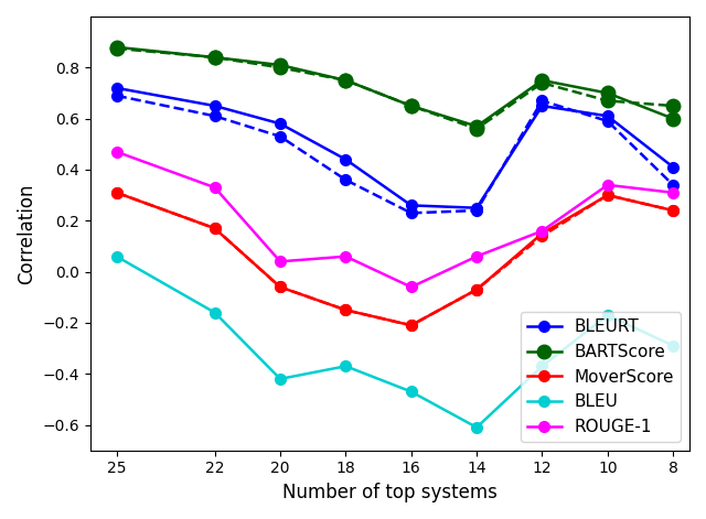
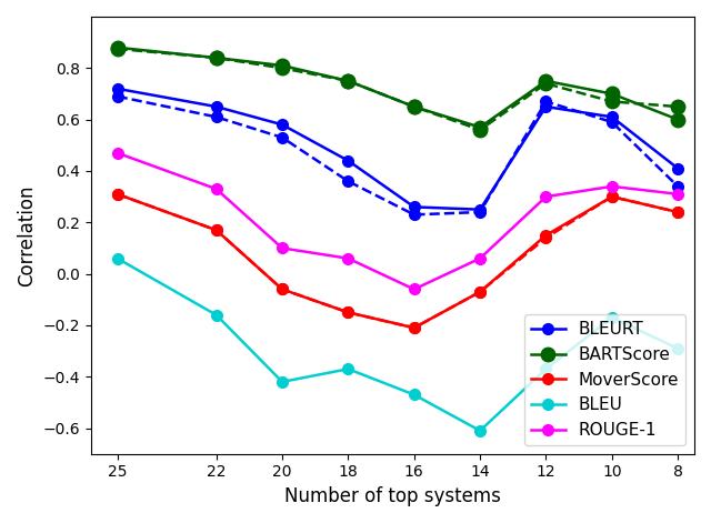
ROUGE-1/20: 0.04 -> 0.10
ROUGE-1/12: 0.16 -> 0.30
